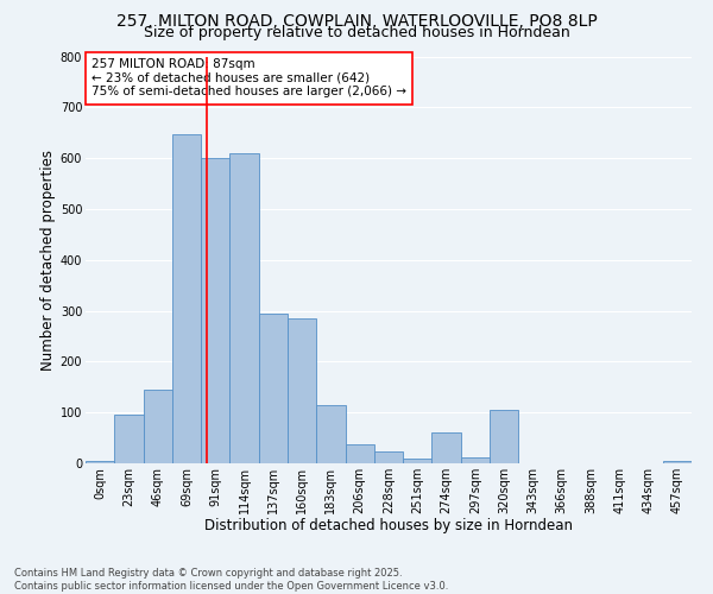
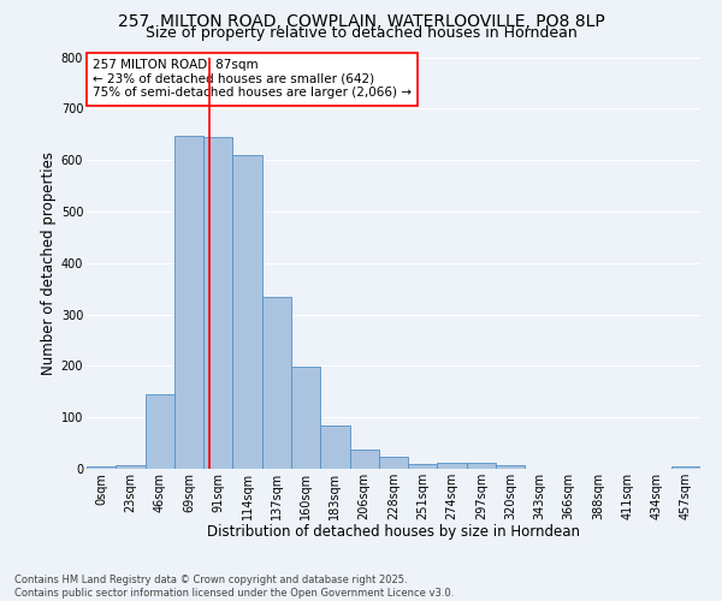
23sqm: 95 -> 8
91sqm: 600 -> 645
137sqm: 295 -> 335
160sqm: 285 -> 198
183sqm: 115 -> 83
274sqm: 60 -> 12
320sqm: 105 -> 8
